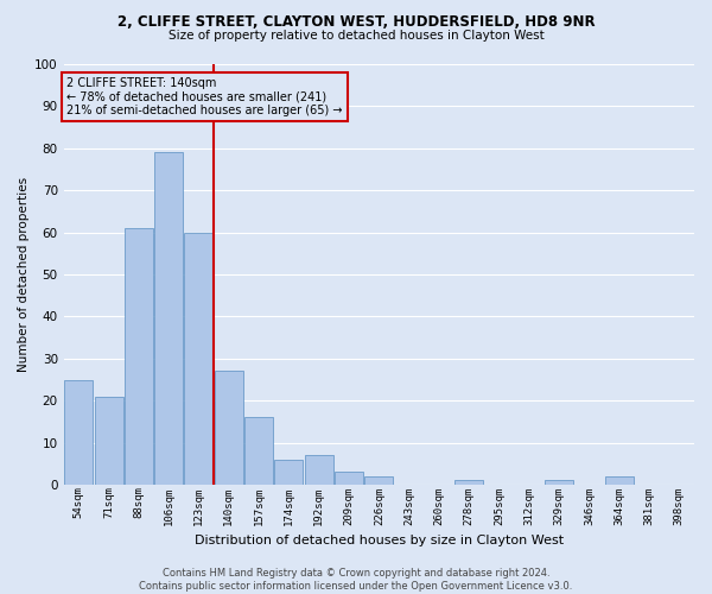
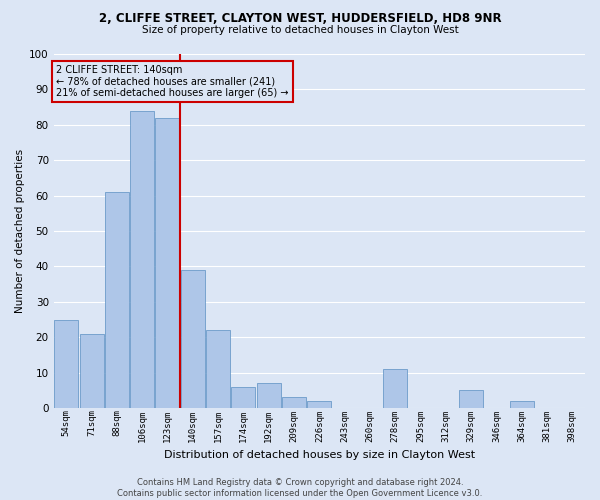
106sqm: 79 -> 84
123sqm: 60 -> 82
140sqm: 27 -> 39
157sqm: 16 -> 22
278sqm: 1 -> 11
329sqm: 1 -> 5
